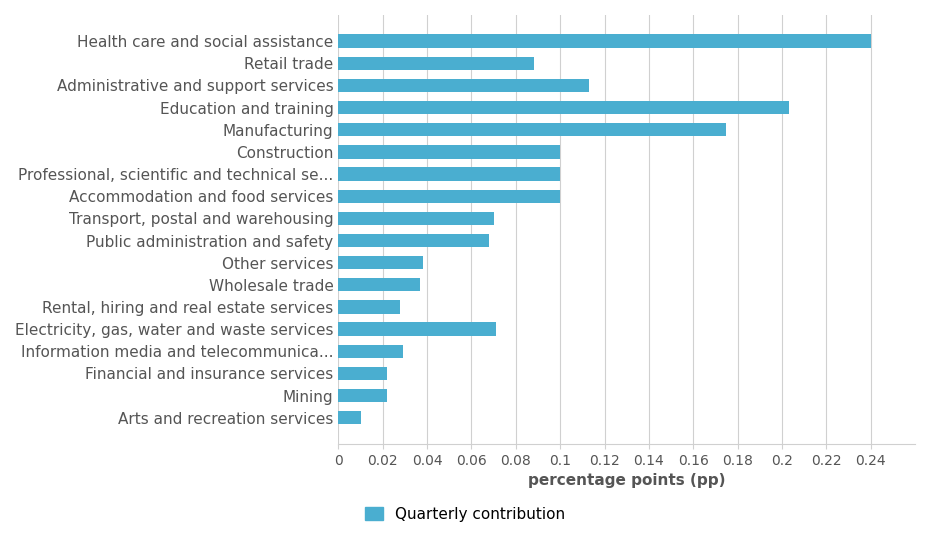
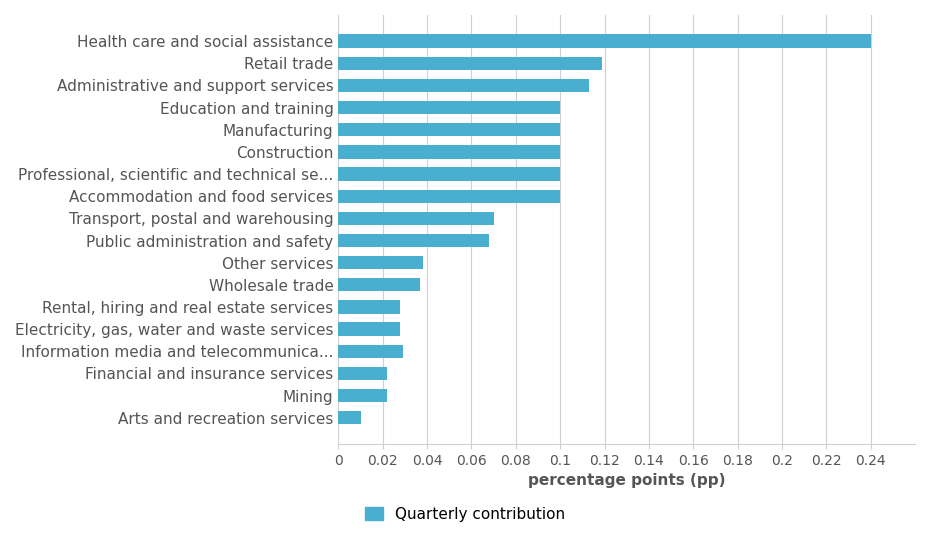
Retail trade: 0.088 -> 0.119
Education and training: 0.203 -> 0.100
Manufacturing: 0.175 -> 0.100
Electricity, gas, water and waste services: 0.071 -> 0.028
